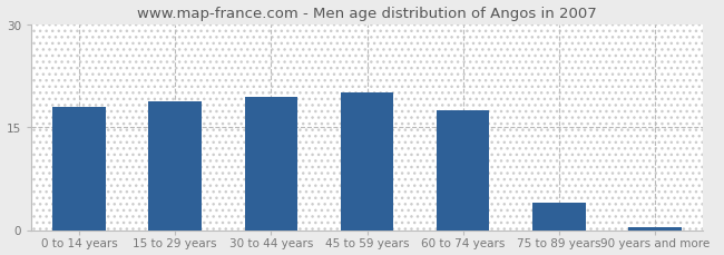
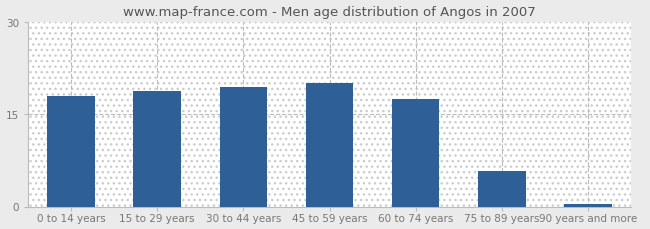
75 to 89 years: 4.0 -> 5.8
